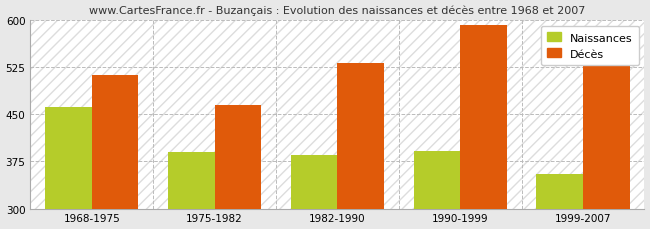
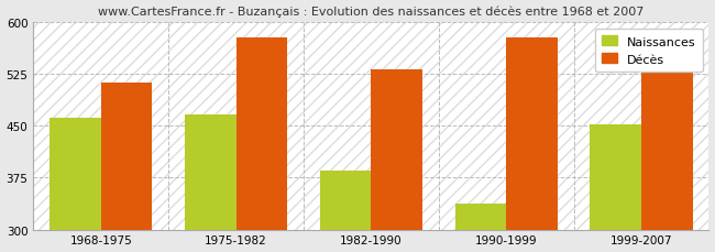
Naissances/1975-1982: 390 -> 466
Décès/1975-1982: 465 -> 578
Naissances/1990-1999: 392 -> 338
Décès/1990-1999: 592 -> 578
Naissances/1999-2007: 355 -> 452
